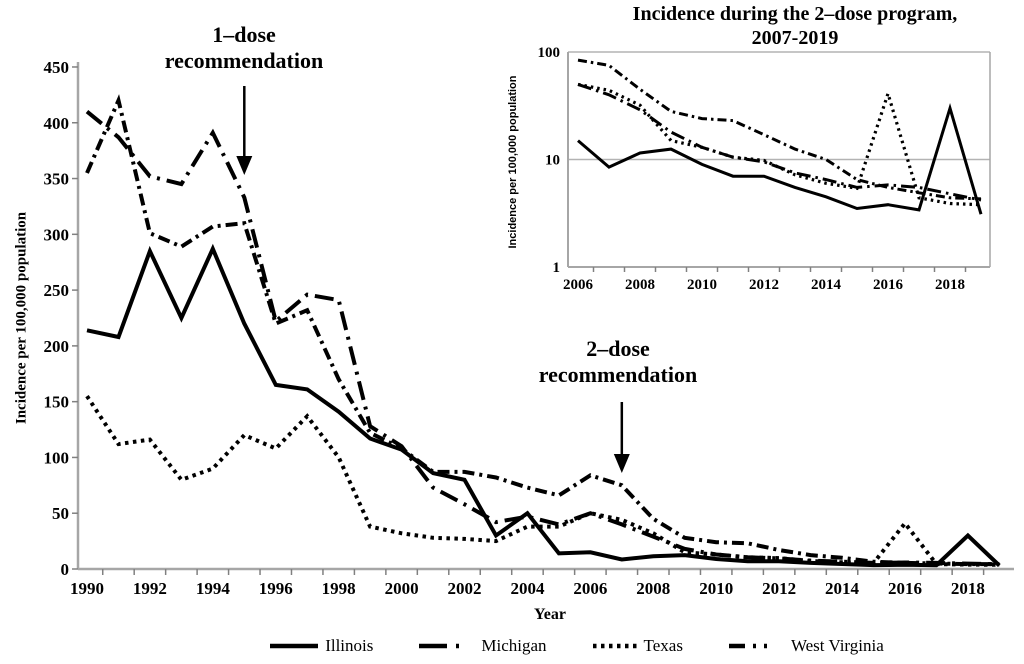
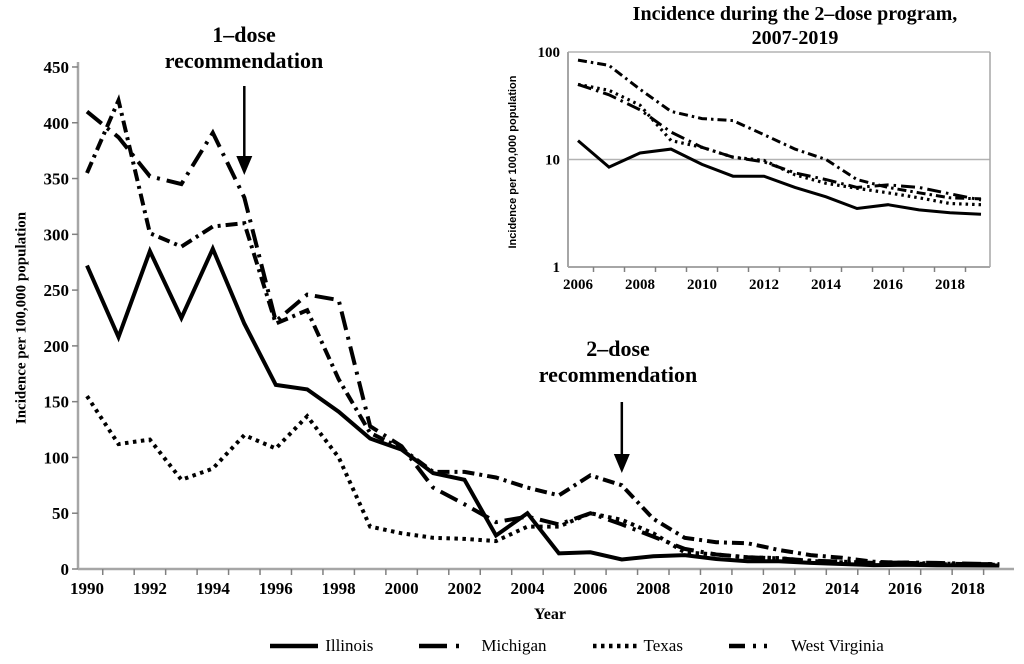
Illinois/1990: 214 -> 272
Texas/2016: 41 -> 5
Illinois/2018: 30 -> 3
